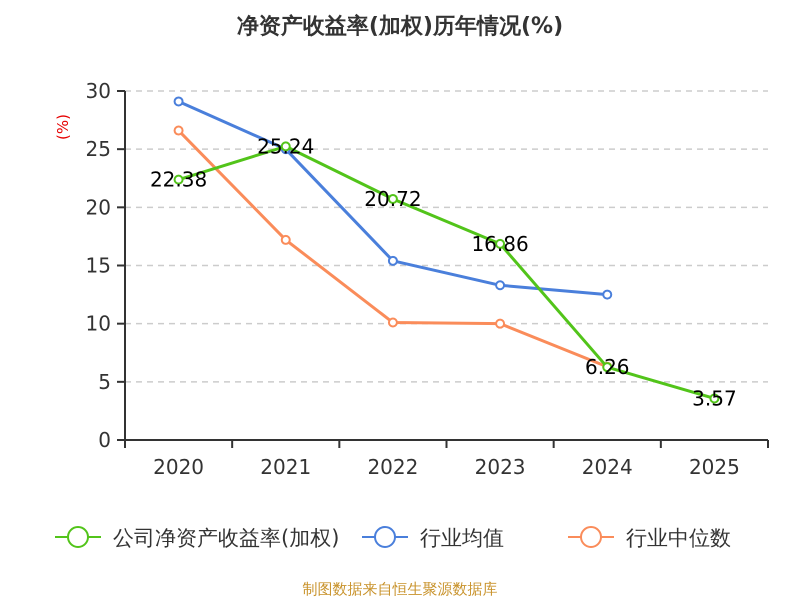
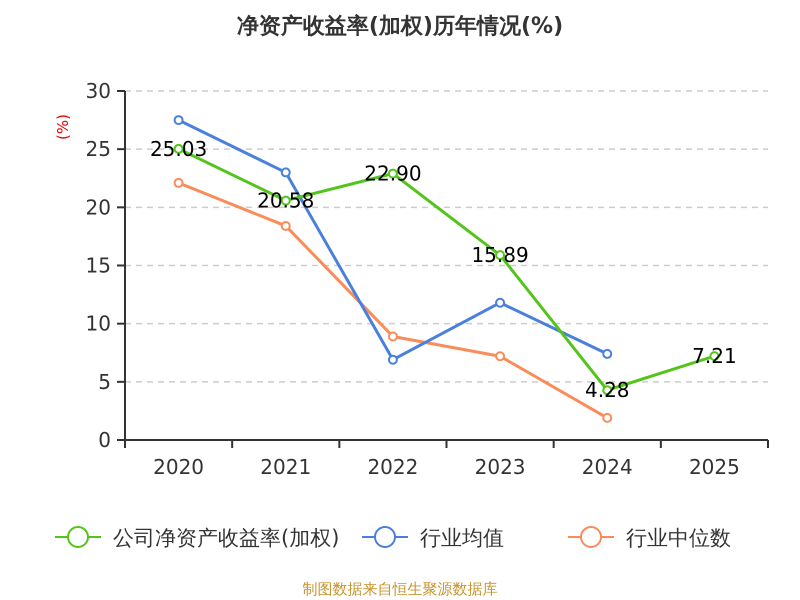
公司净资产收益率(加权)/2020: 22.38 -> 25.03
行业均值/2020: 29.1 -> 27.5
行业中位数/2020: 26.6 -> 22.1
公司净资产收益率(加权)/2021: 25.24 -> 20.58
行业均值/2021: 25.0 -> 23.0
行业中位数/2021: 17.2 -> 18.4
公司净资产收益率(加权)/2022: 20.72 -> 22.90
行业均值/2022: 15.4 -> 6.9
行业中位数/2022: 10.1 -> 8.9
公司净资产收益率(加权)/2023: 16.86 -> 15.89
行业均值/2023: 13.3 -> 11.8
行业中位数/2023: 10.0 -> 7.2
公司净资产收益率(加权)/2024: 6.26 -> 4.28
行业均值/2024: 12.5 -> 7.4
行业中位数/2024: 6.3 -> 1.9
公司净资产收益率(加权)/2025: 3.57 -> 7.21
